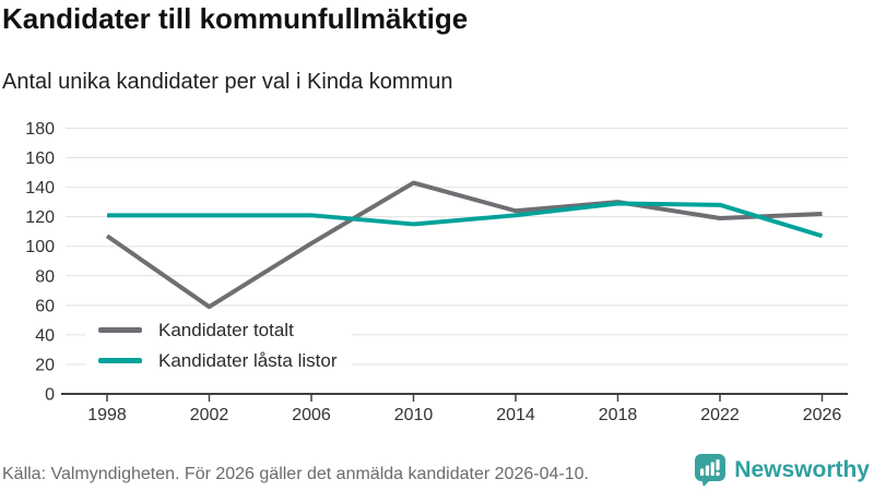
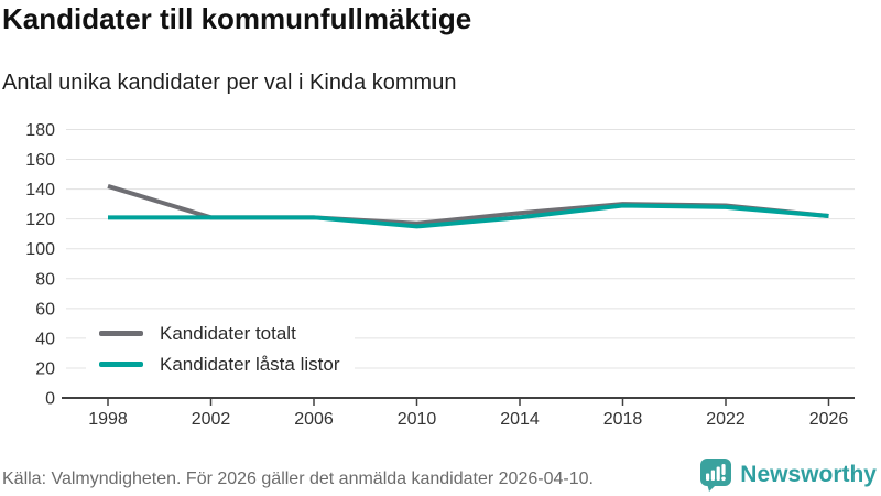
Kandidater totalt/1998: 107 -> 142
Kandidater totalt/2002: 59 -> 121
Kandidater totalt/2006: 102 -> 121
Kandidater totalt/2010: 143 -> 117
Kandidater totalt/2022: 119 -> 129
Kandidater låsta listor/2026: 107 -> 122
